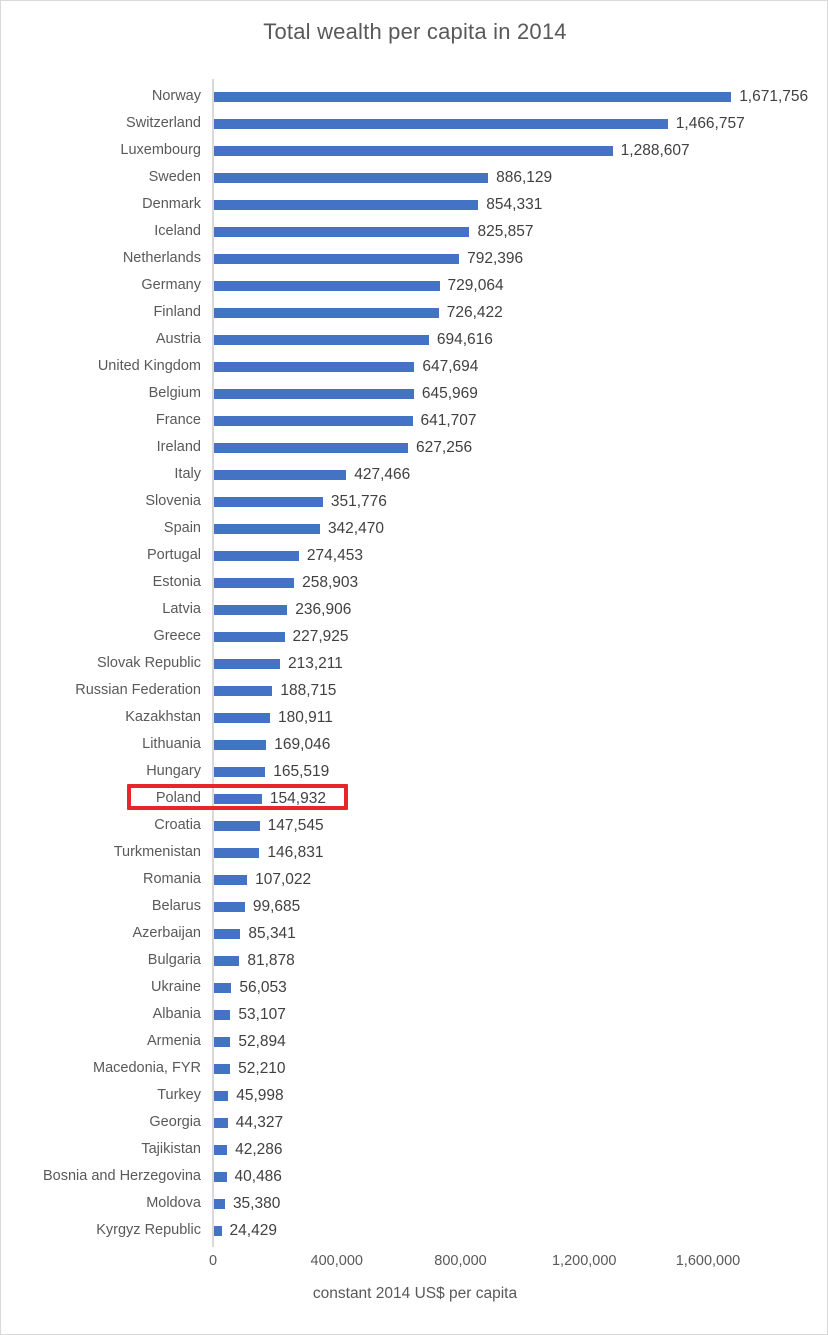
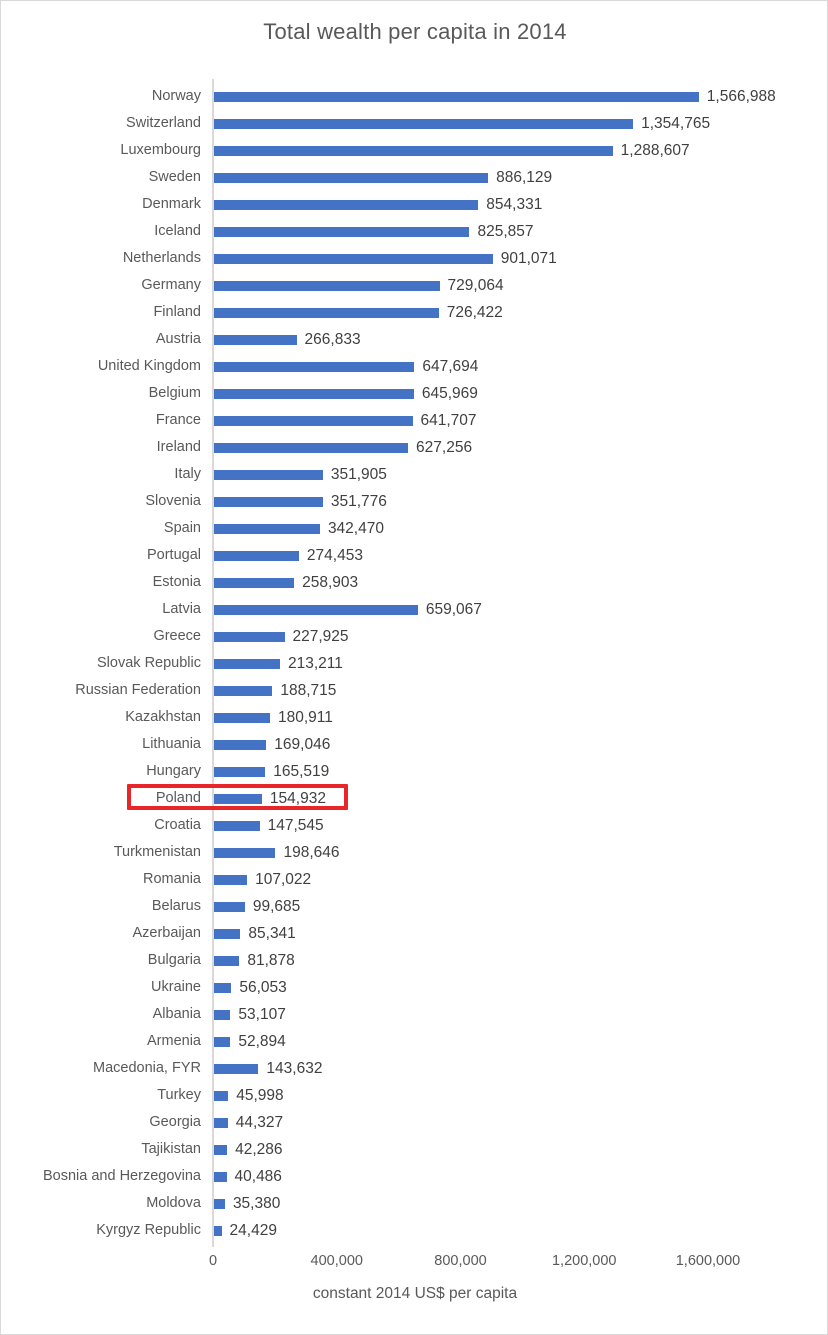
Norway: 1,671,756 -> 1,566,988
Switzerland: 1,466,757 -> 1,354,765
Netherlands: 792,396 -> 901,071
Austria: 694,616 -> 266,833
Italy: 427,466 -> 351,905
Latvia: 236,906 -> 659,067
Turkmenistan: 146,831 -> 198,646
Macedonia, FYR: 52,210 -> 143,632
